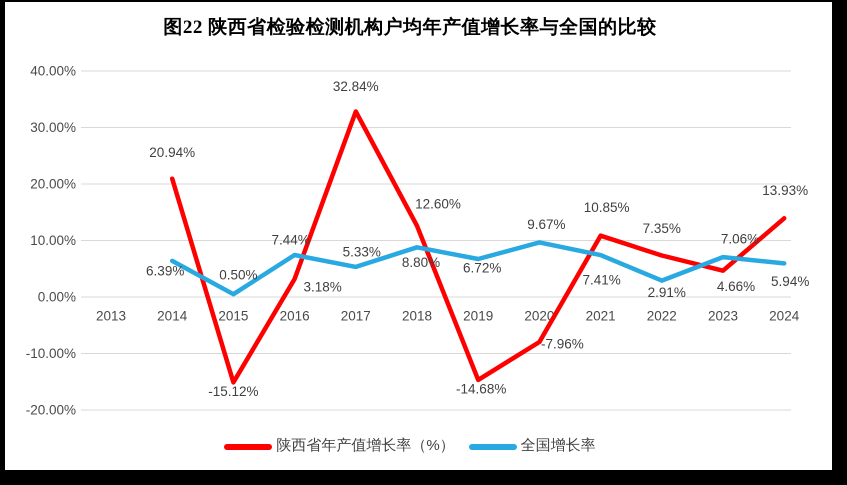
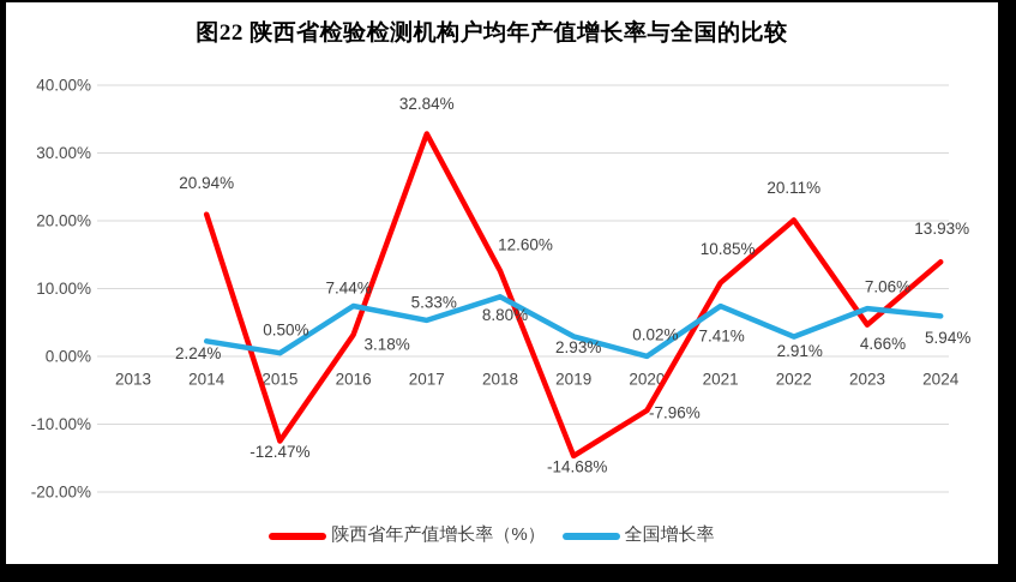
全国增长率/2014: 6.39% -> 2.24%
陕西省年产值增长率（%）/2015: -15.12% -> -12.47%
全国增长率/2019: 6.72% -> 2.93%
全国增长率/2020: 9.67% -> 0.02%
陕西省年产值增长率（%）/2022: 7.35% -> 20.11%
